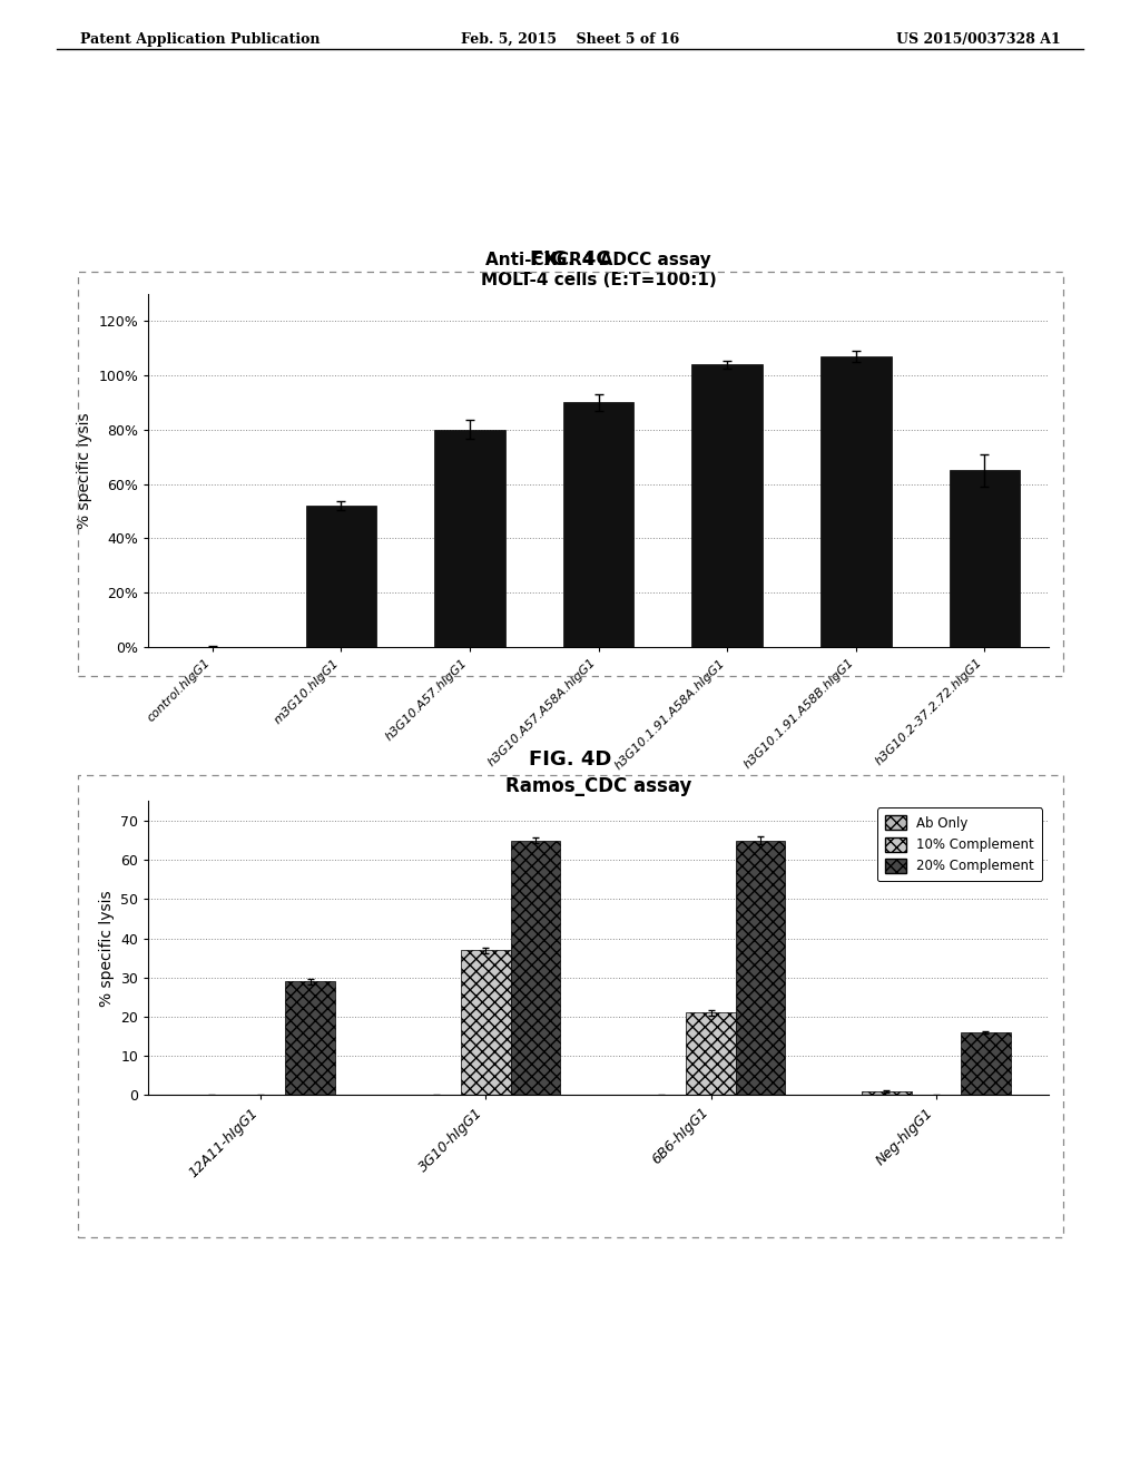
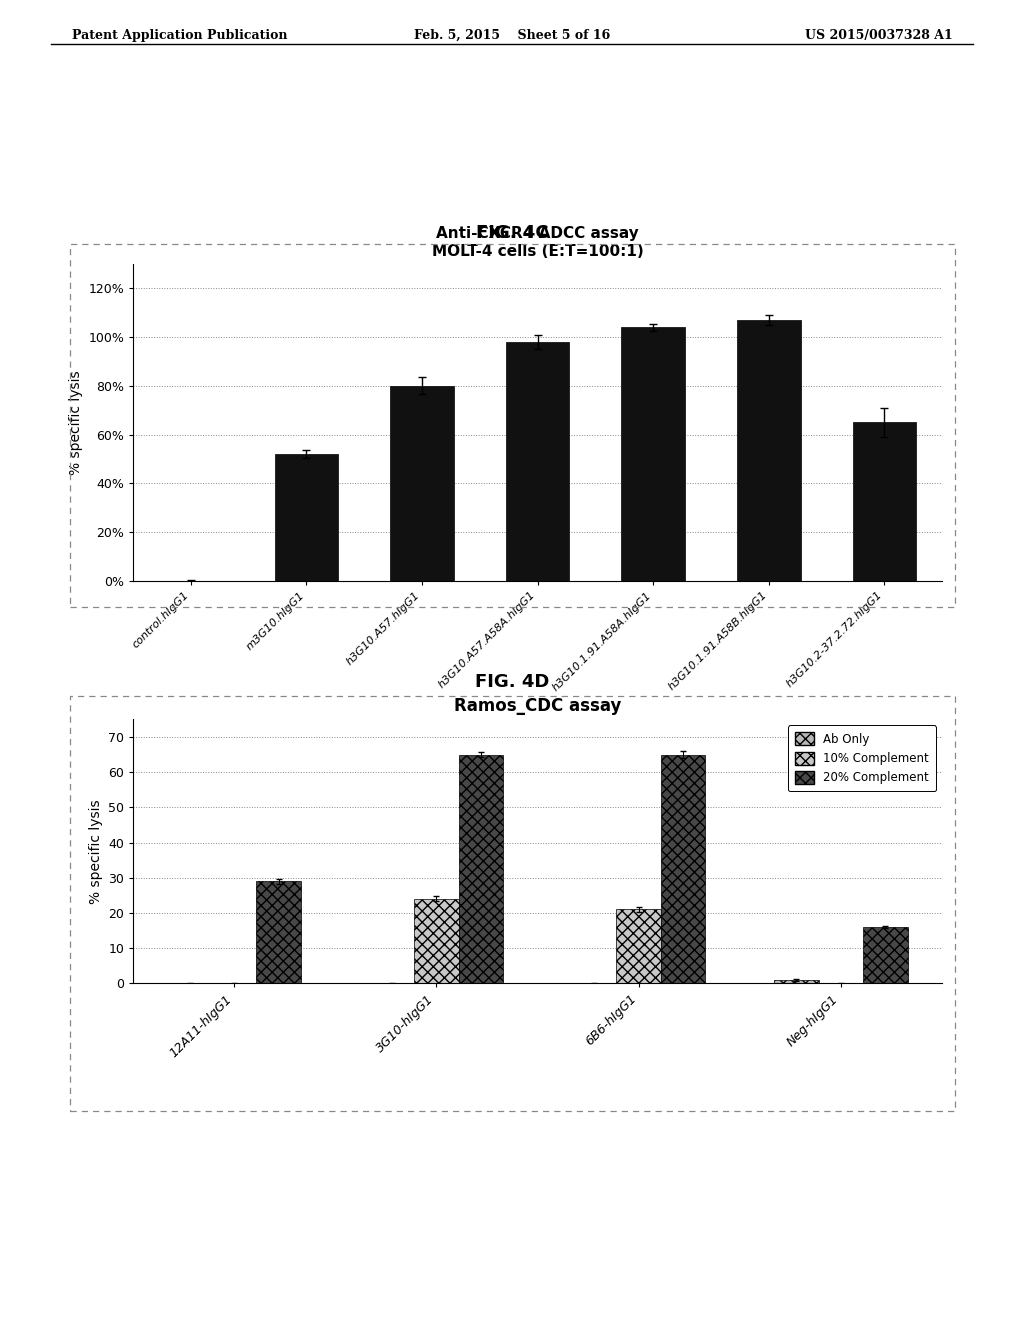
h3G10.A57.A58A.hIgG1: 90% -> 98%
Ramos_CDC assay/10% Complement/3G10-hIgG1: 37 -> 24
